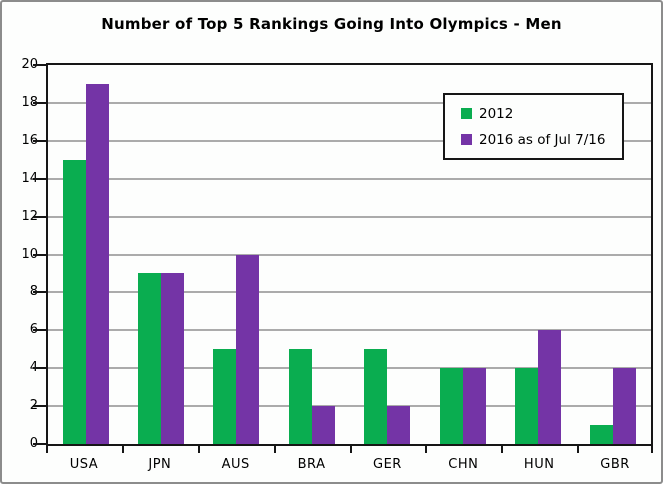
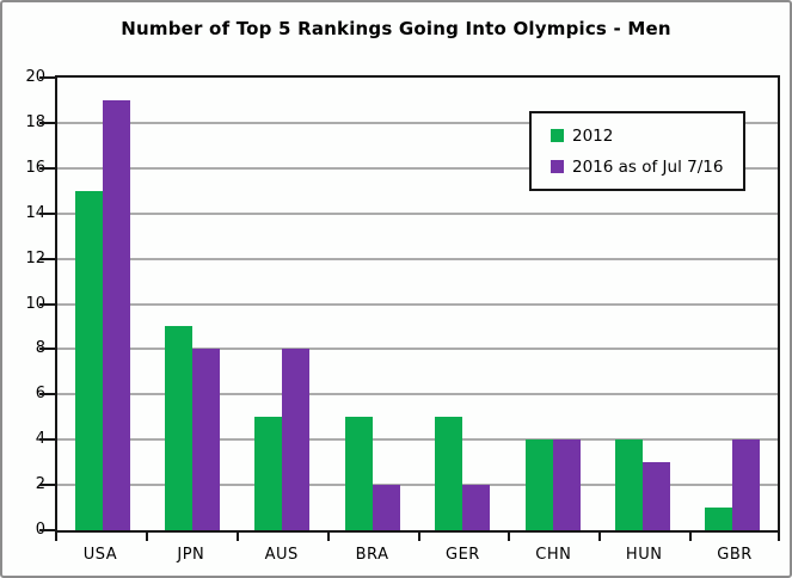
2016 as of Jul 7/16/JPN: 9 -> 8
2016 as of Jul 7/16/AUS: 10 -> 8
2016 as of Jul 7/16/HUN: 6 -> 3
